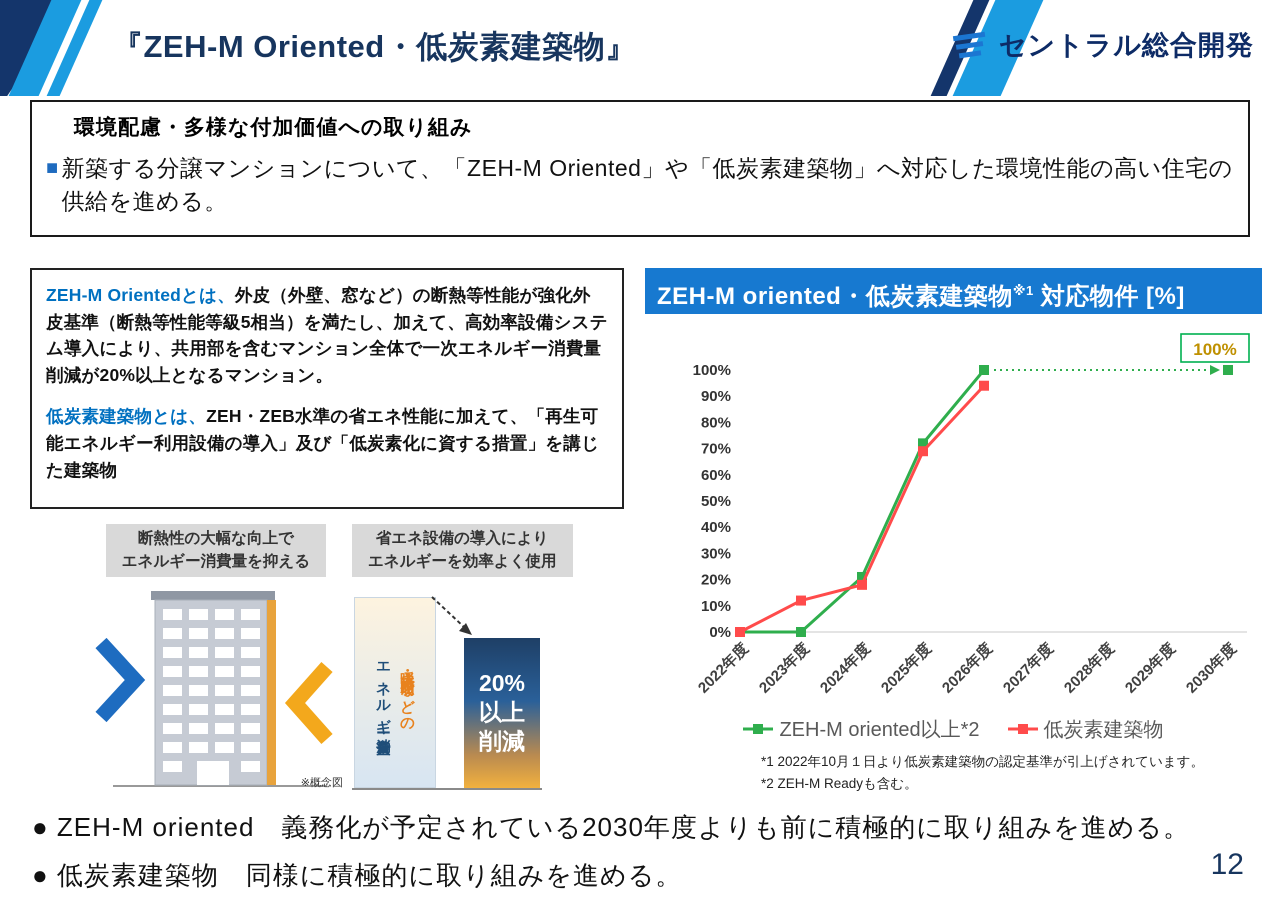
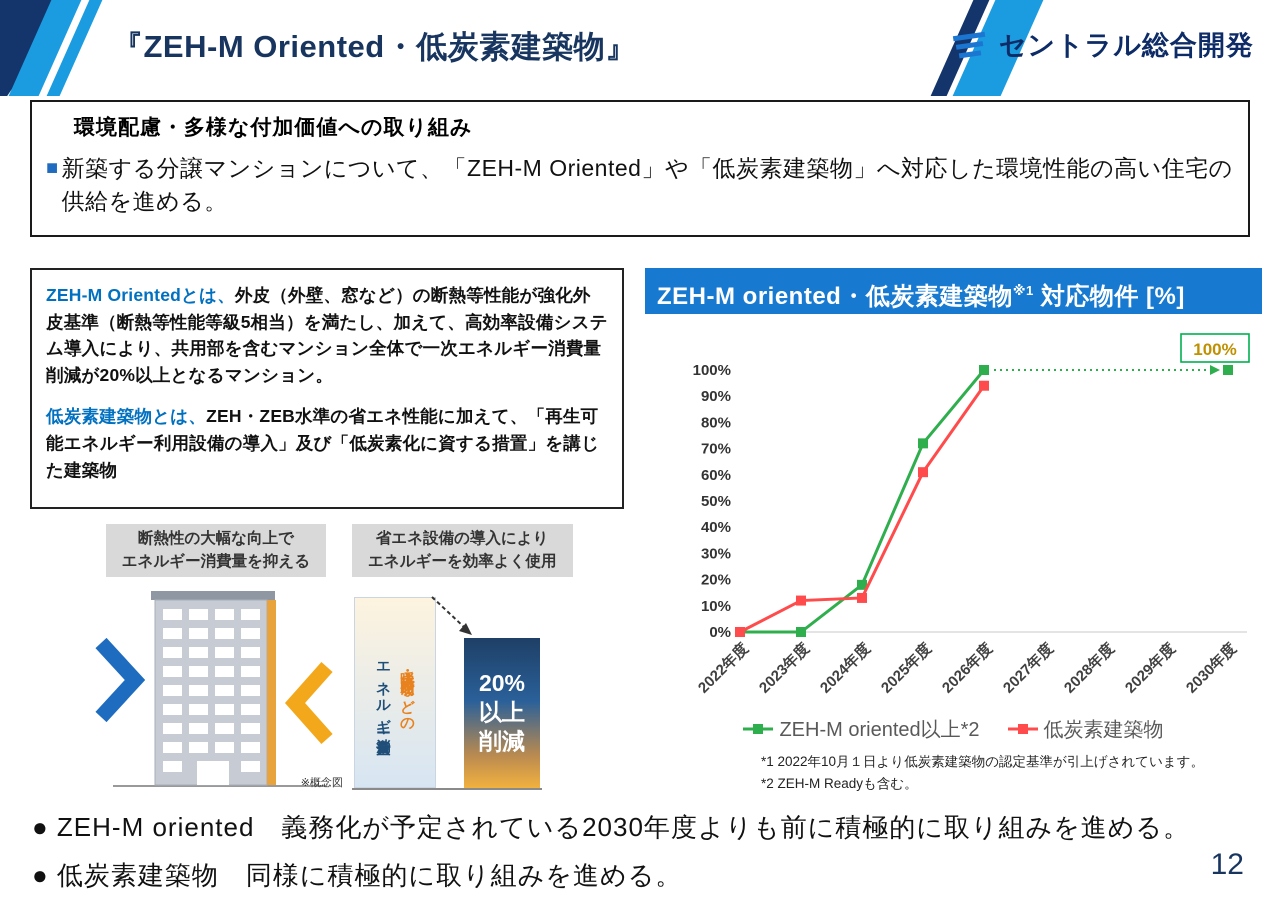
ZEH-M oriented以上*2/2024年度: 21% -> 18%
低炭素建築物/2024年度: 18% -> 13%
低炭素建築物/2025年度: 69% -> 61%
